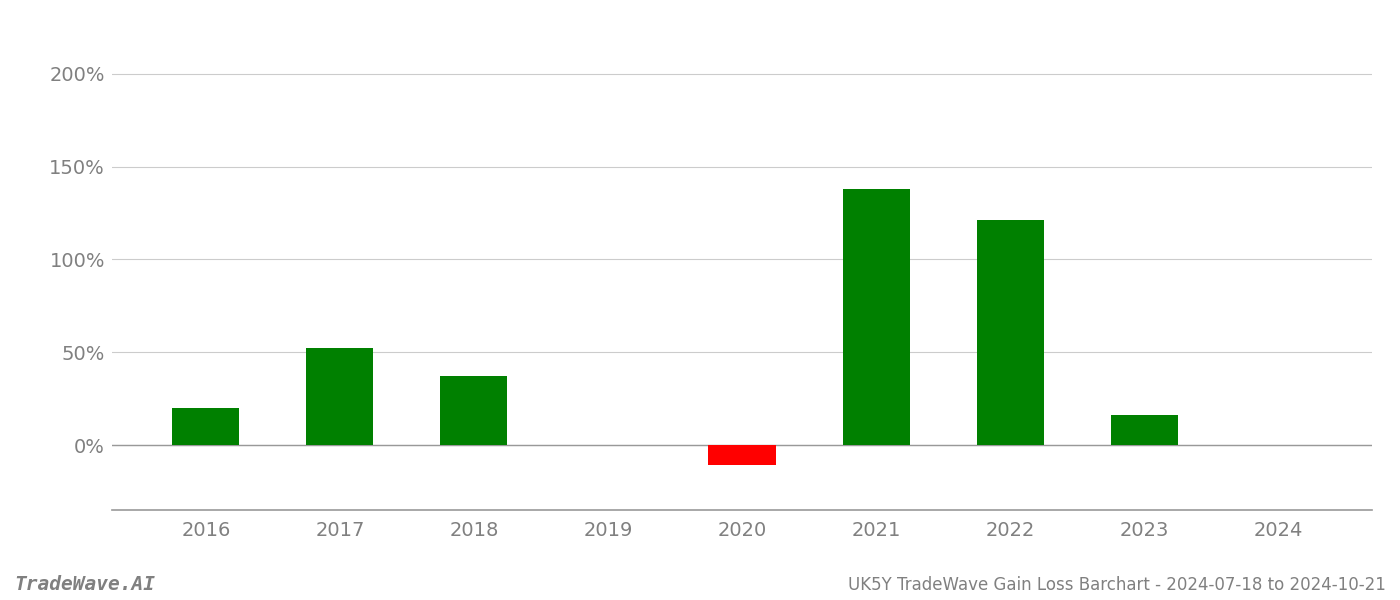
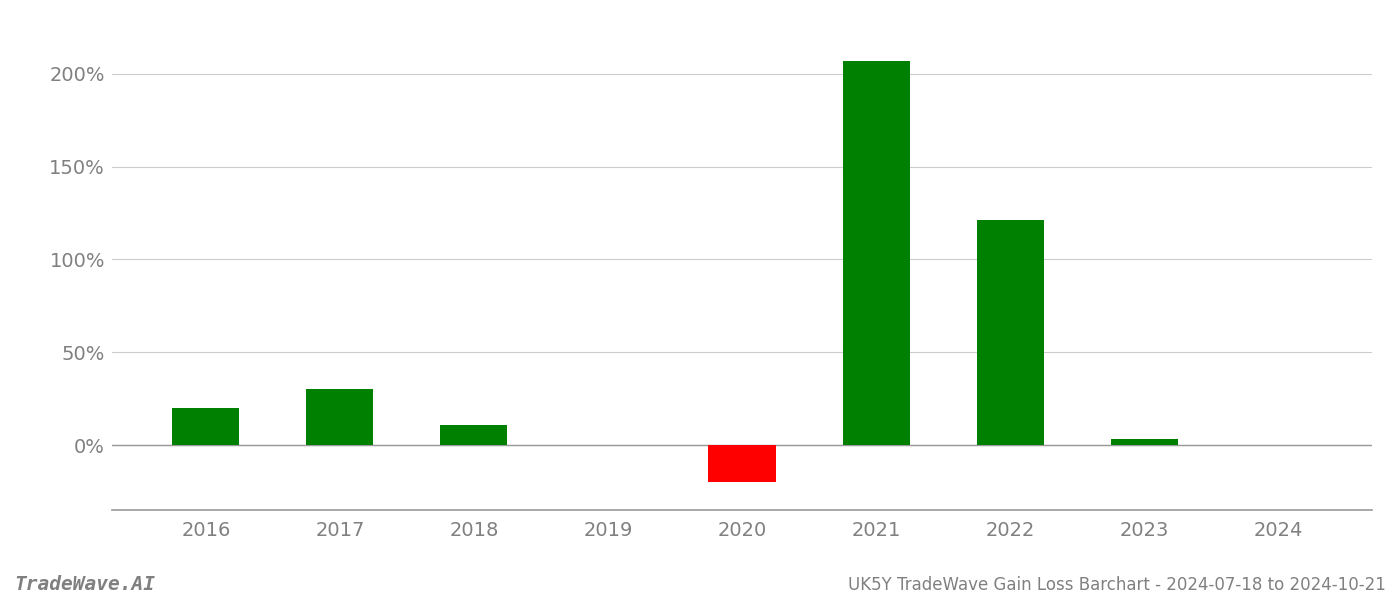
2017: 52% -> 30%
2018: 37% -> 11%
2020: -11% -> -20%
2021: 138% -> 207%
2023: 16% -> 3%
